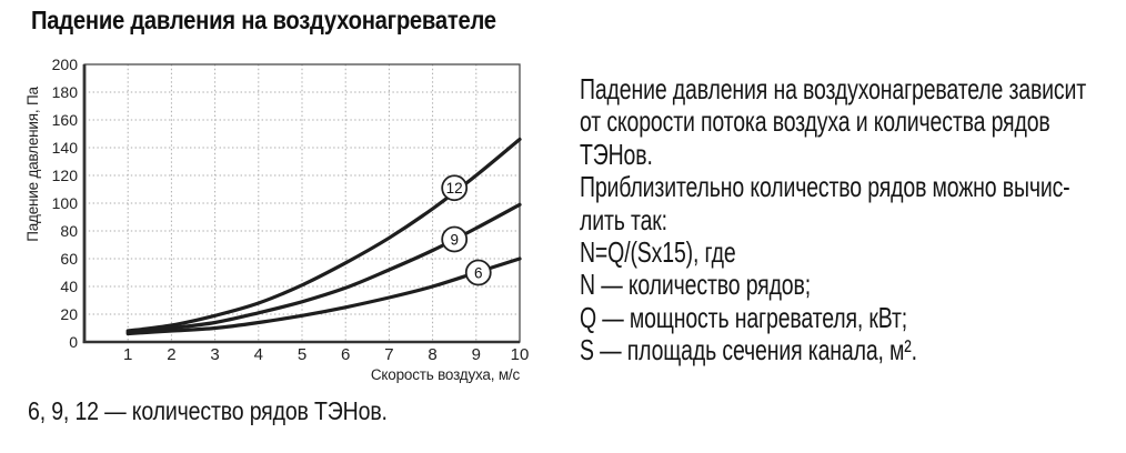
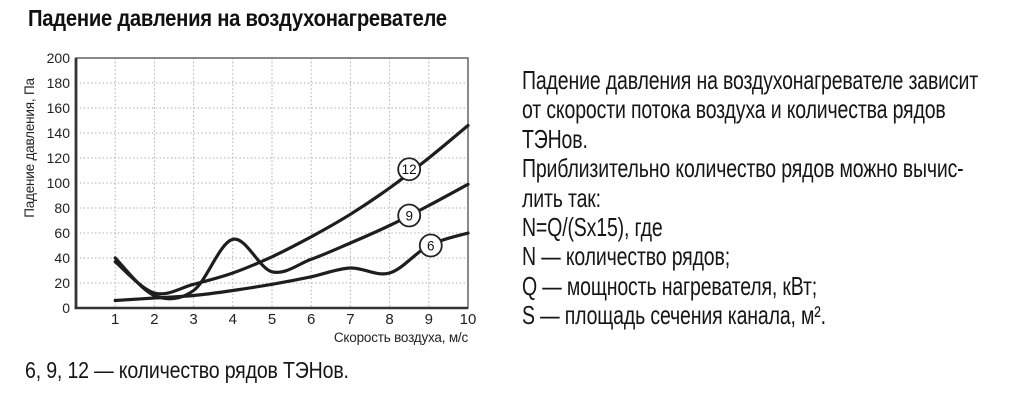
12/1: 8 -> 37
9/1: 7 -> 40
9/4: 21 -> 55
6/8: 40 -> 28
